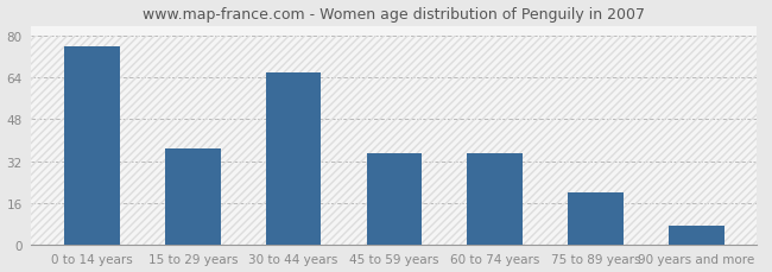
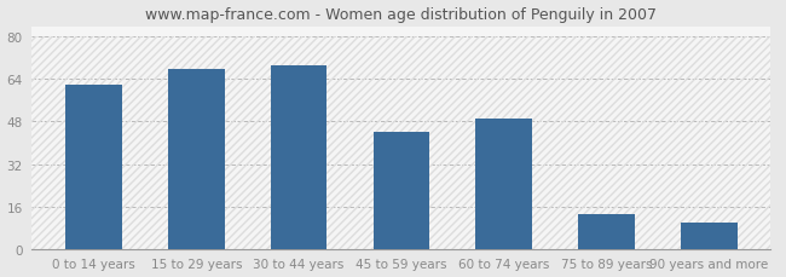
0 to 14 years: 76 -> 62
15 to 29 years: 37 -> 68
30 to 44 years: 66 -> 69
45 to 59 years: 35 -> 44
60 to 74 years: 35 -> 49
75 to 89 years: 20 -> 13
90 years and more: 7 -> 10
